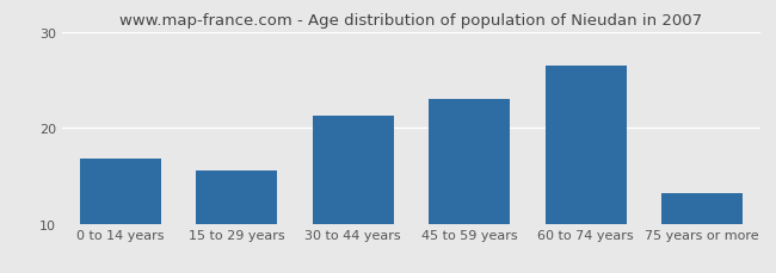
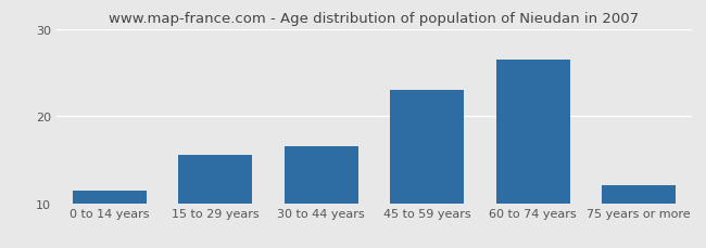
0 to 14 years: 16.8 -> 11.5
30 to 44 years: 21.2 -> 16.5
75 years or more: 13.2 -> 12.0
